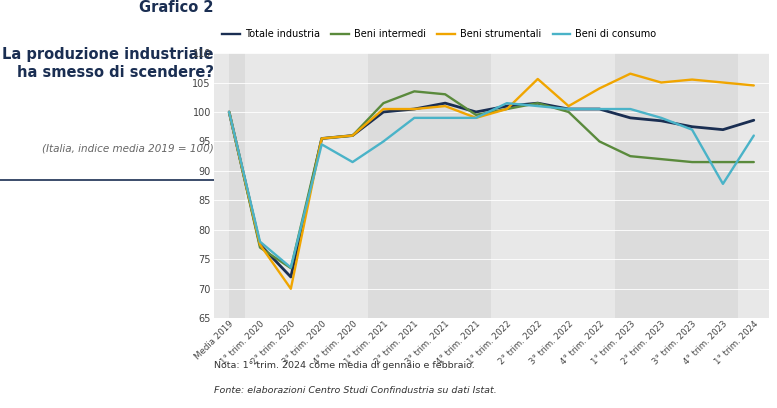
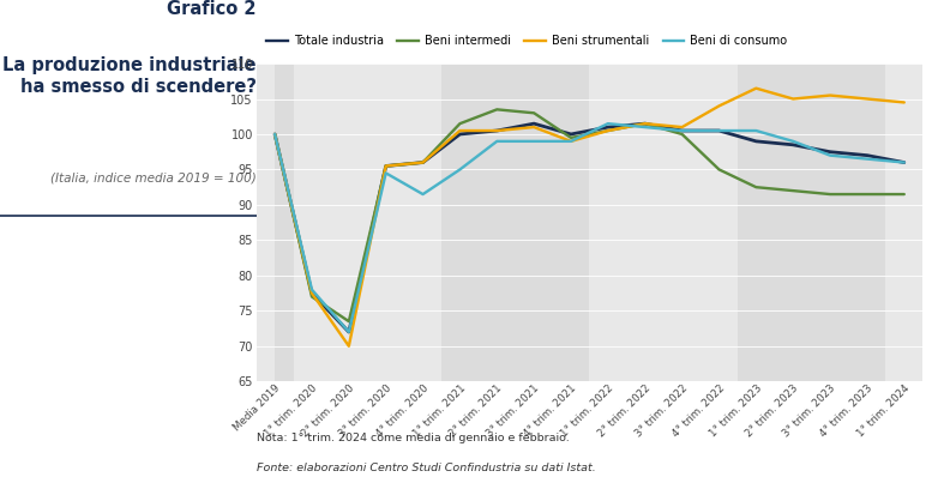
Beni di consumo/2° trim. 2020: 73.6 -> 72.0
Beni strumentali/2° trim. 2022: 105.6 -> 101.5
Beni di consumo/4° trim. 2023: 87.8 -> 96.5
Totale industria/1° trim. 2024: 98.6 -> 96.0
